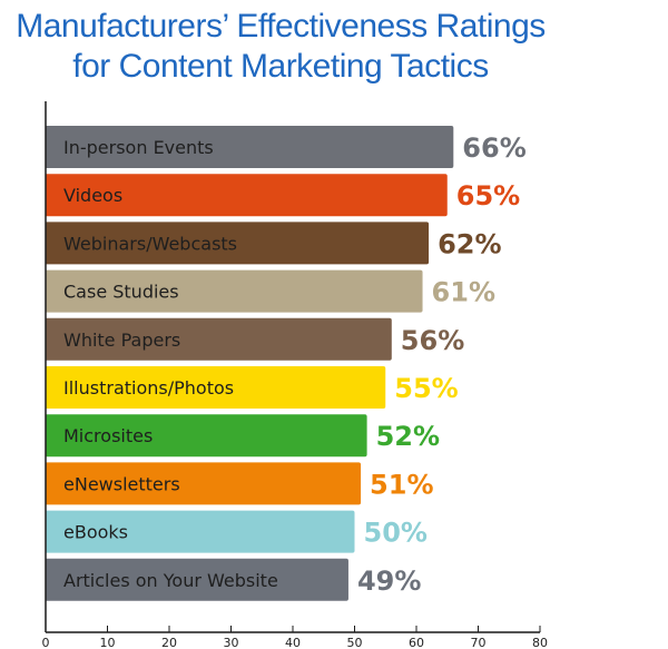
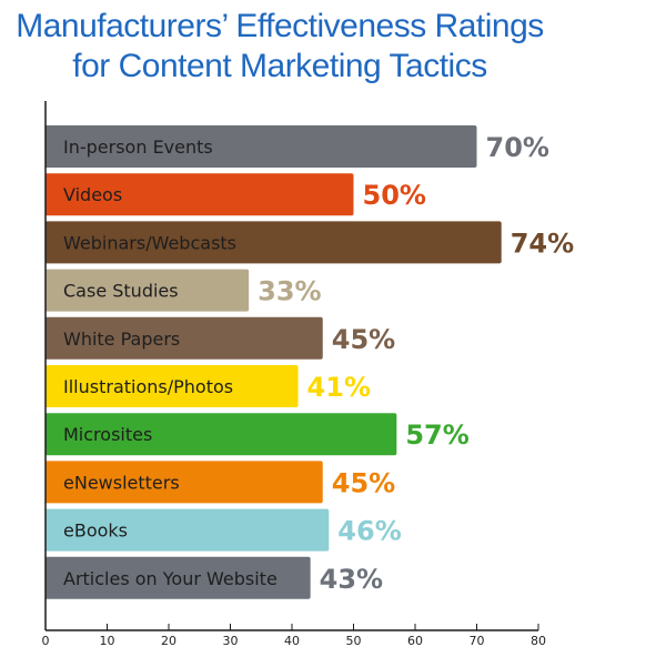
In-person Events: 66% -> 70%
Videos: 65% -> 50%
Webinars/Webcasts: 62% -> 74%
Case Studies: 61% -> 33%
White Papers: 56% -> 45%
Illustrations/Photos: 55% -> 41%
Microsites: 52% -> 57%
eNewsletters: 51% -> 45%
eBooks: 50% -> 46%
Articles on Your Website: 49% -> 43%
